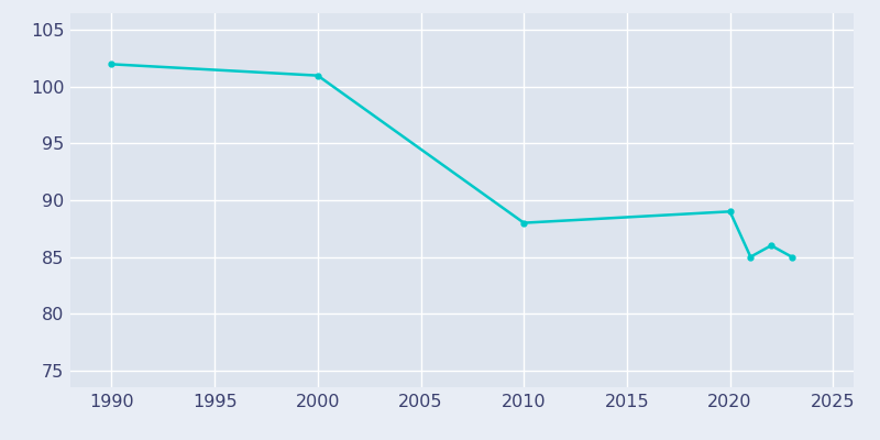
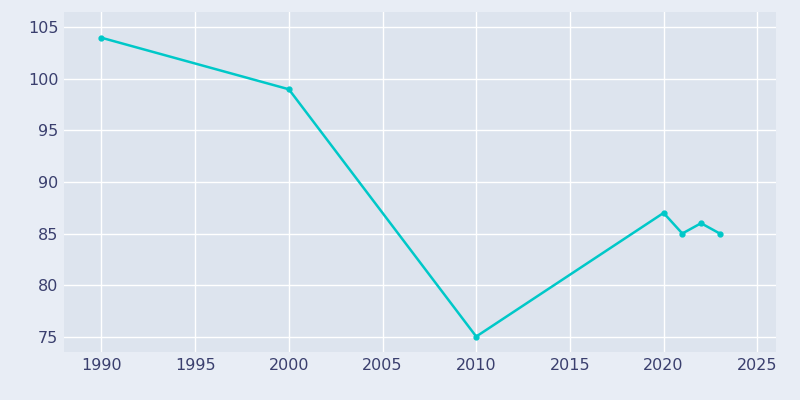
1990: 102 -> 104
2000: 101 -> 99
2010: 88 -> 75
2020: 89 -> 87
